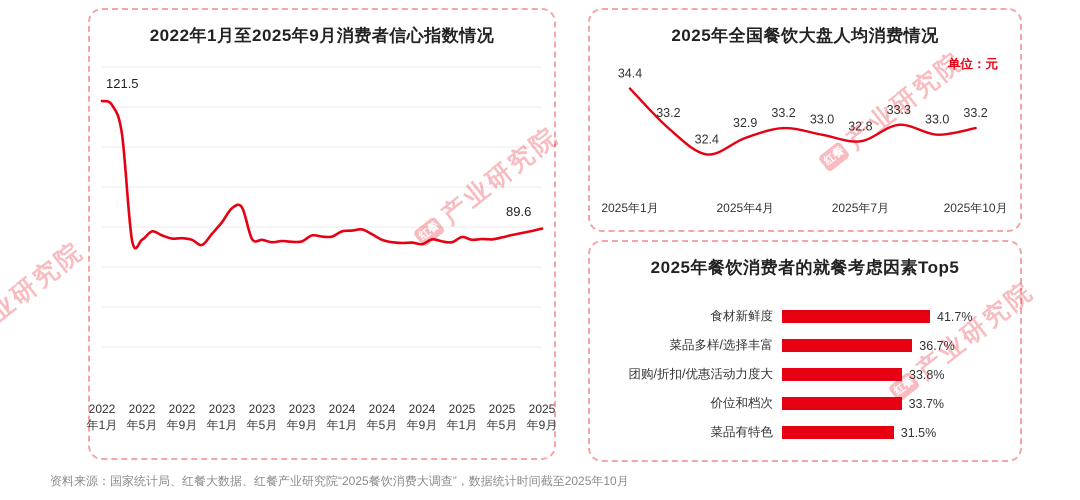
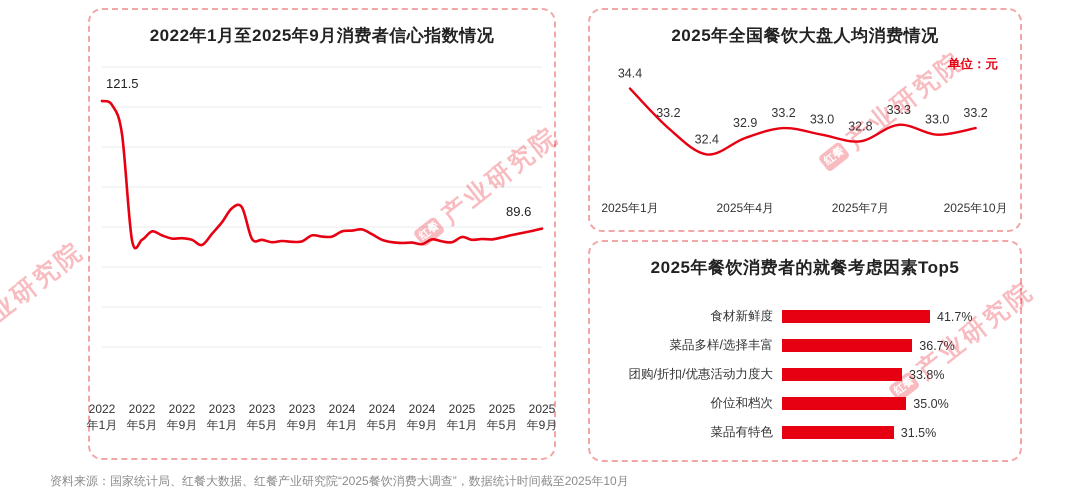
2025年餐饮消费者的就餐考虑因素Top5/价位和档次: 33.7% -> 35.0%
